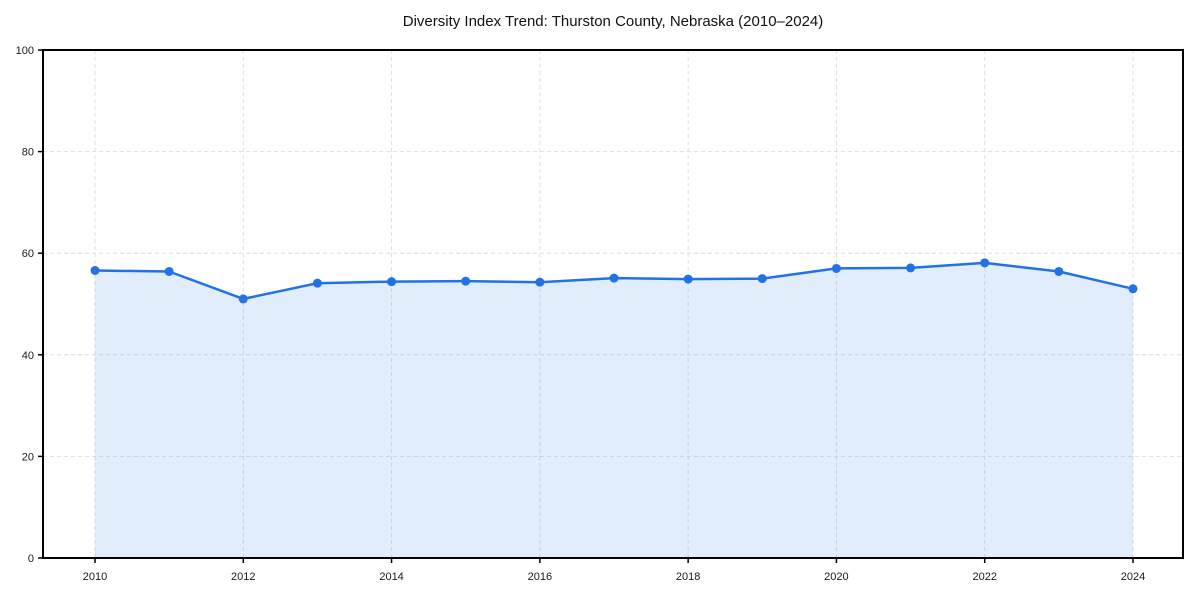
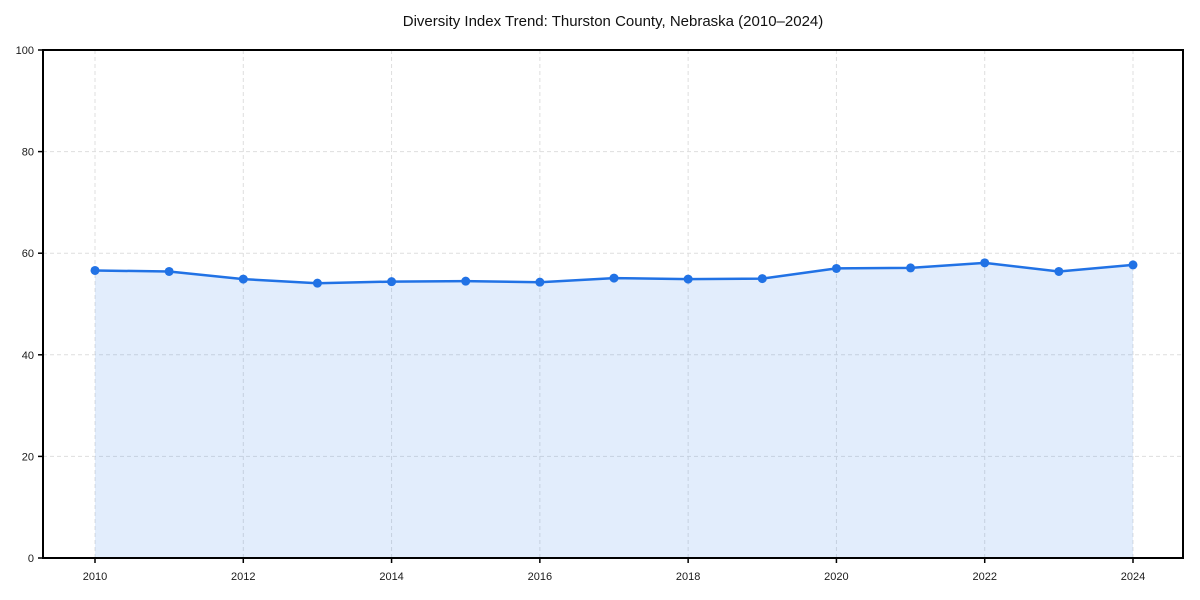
2012: 51 -> 55
2024: 53 -> 58
